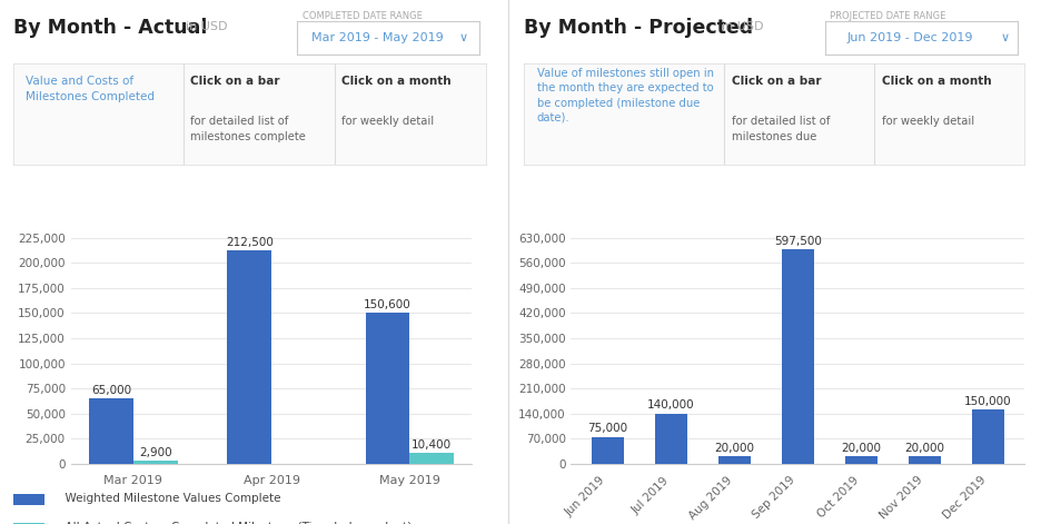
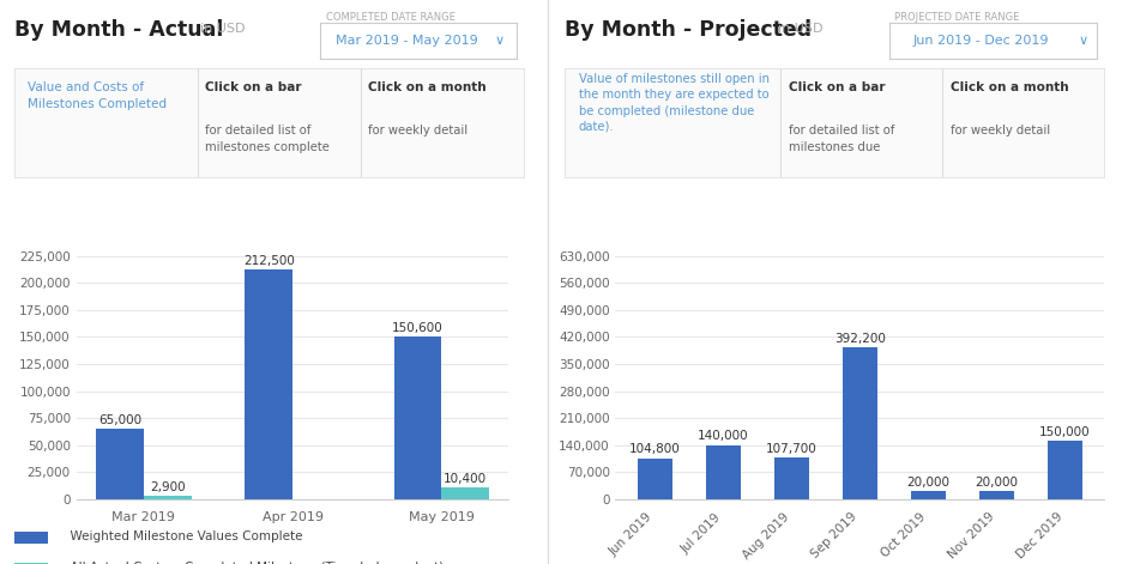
Jun 2019: 75,000 -> 104,800
Aug 2019: 20,000 -> 107,700
Sep 2019: 597,500 -> 392,200
